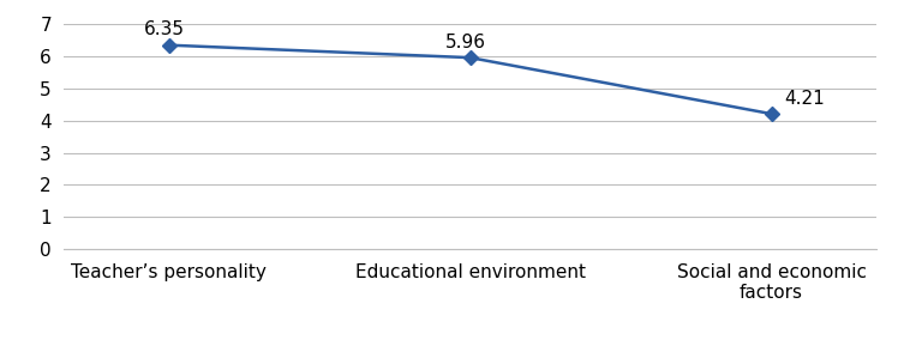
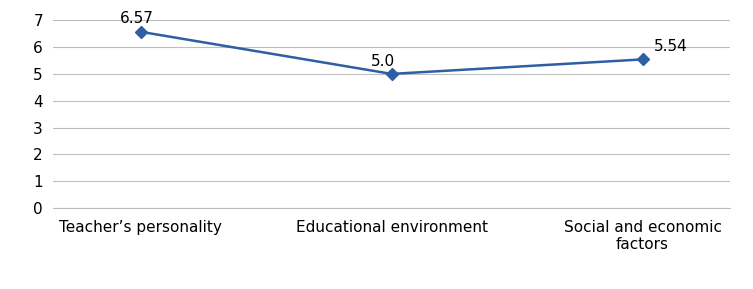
Teacher’s personality: 6.35 -> 6.57
Educational environment: 5.96 -> 5.0
Social and economic factors: 4.21 -> 5.54
